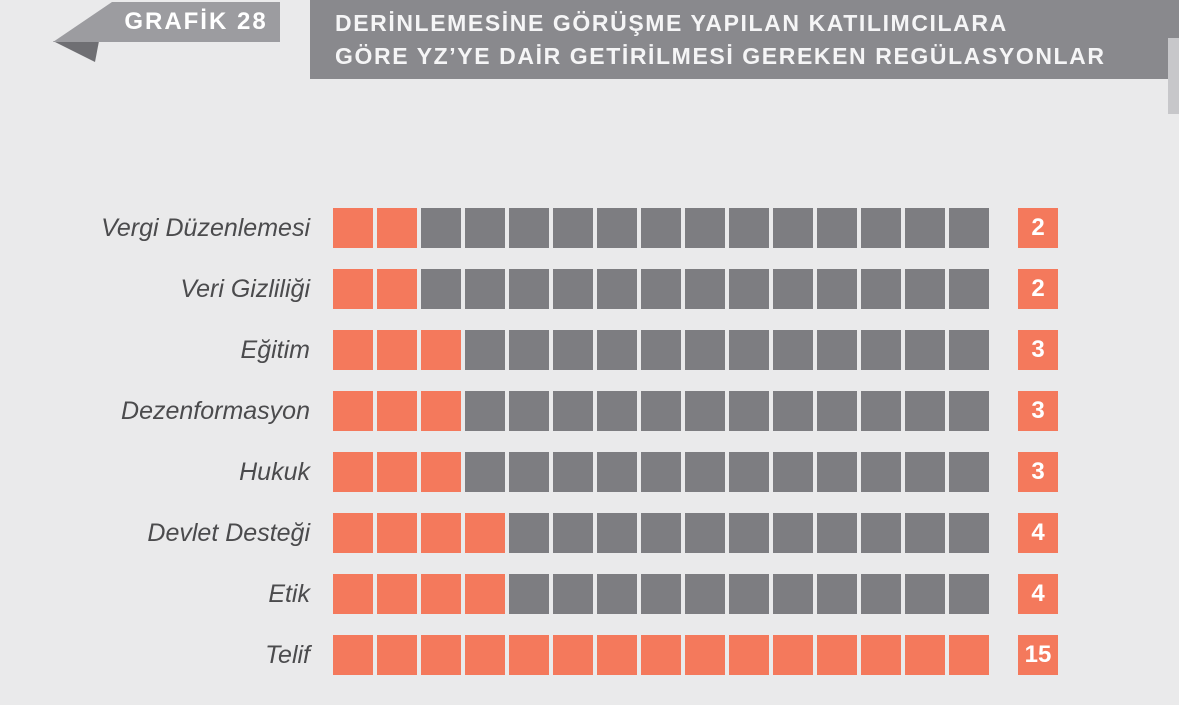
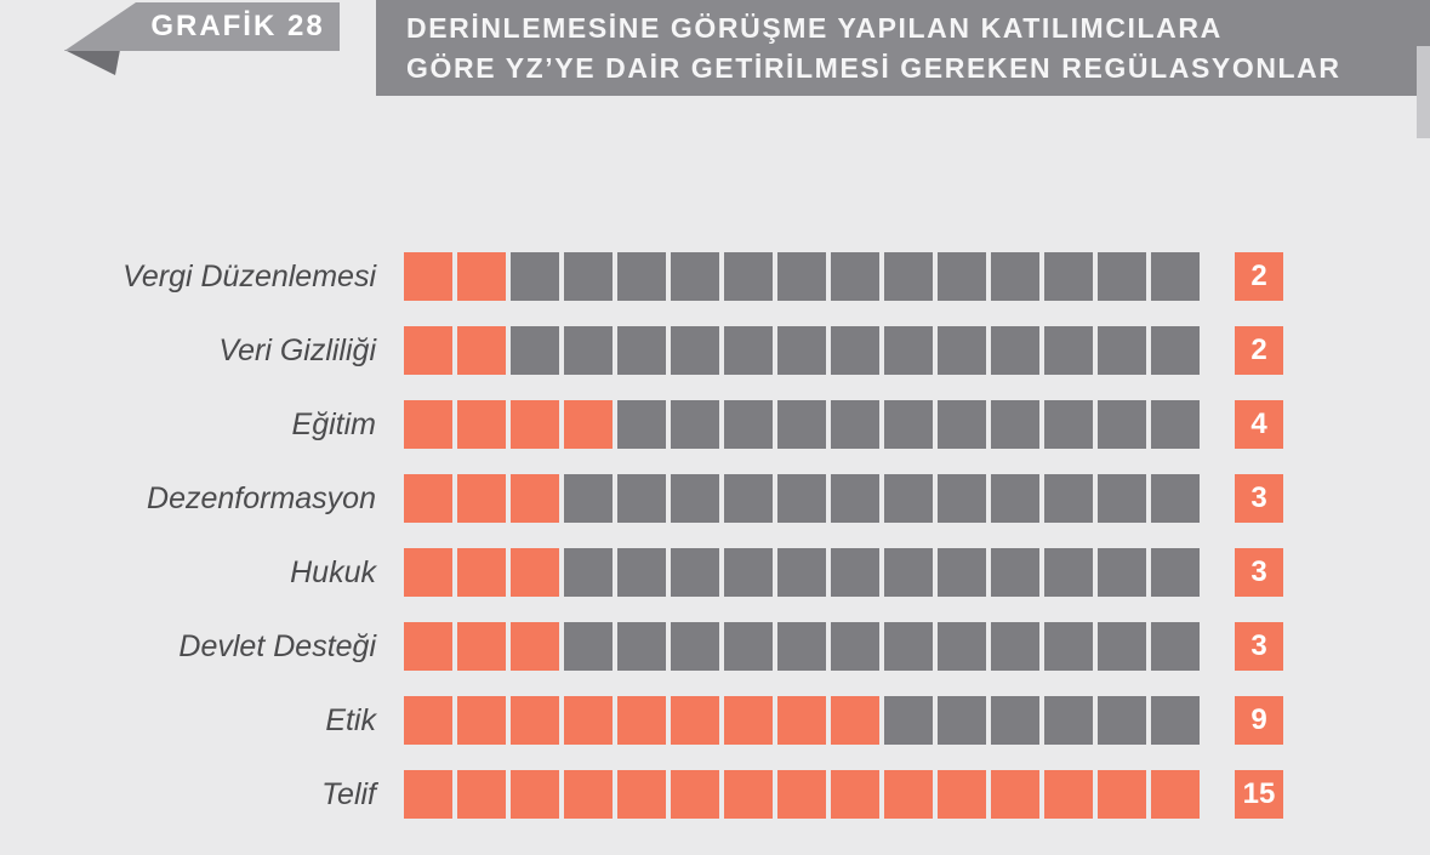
Eğitim: 3 -> 4
Devlet Desteği: 4 -> 3
Etik: 4 -> 9
